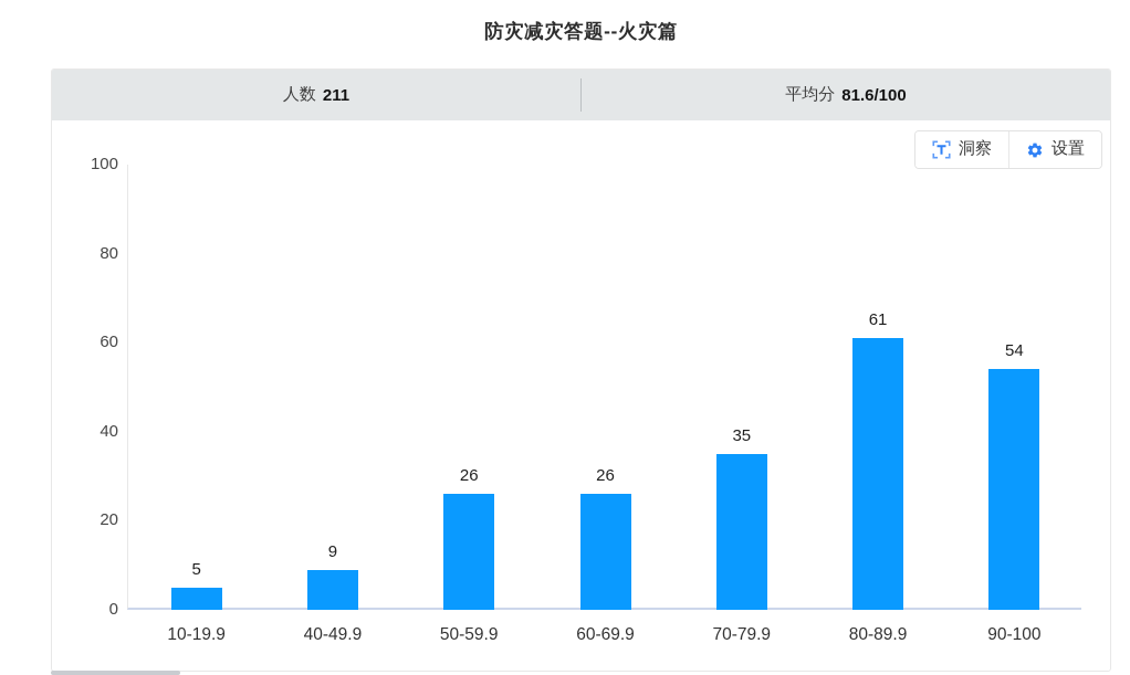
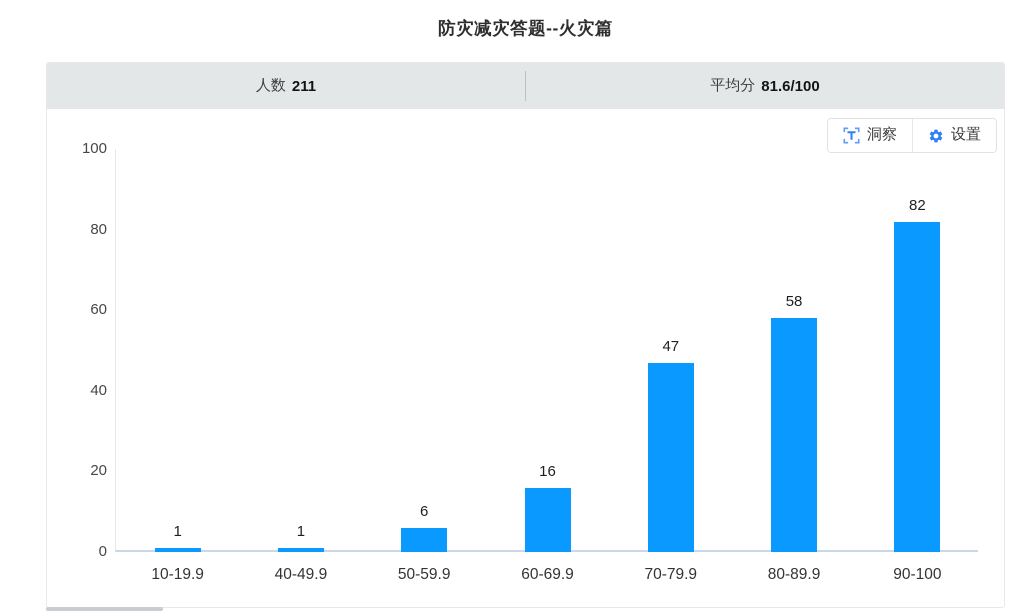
10-19.9: 5 -> 1
40-49.9: 9 -> 1
50-59.9: 26 -> 6
60-69.9: 26 -> 16
70-79.9: 35 -> 47
80-89.9: 61 -> 58
90-100: 54 -> 82
